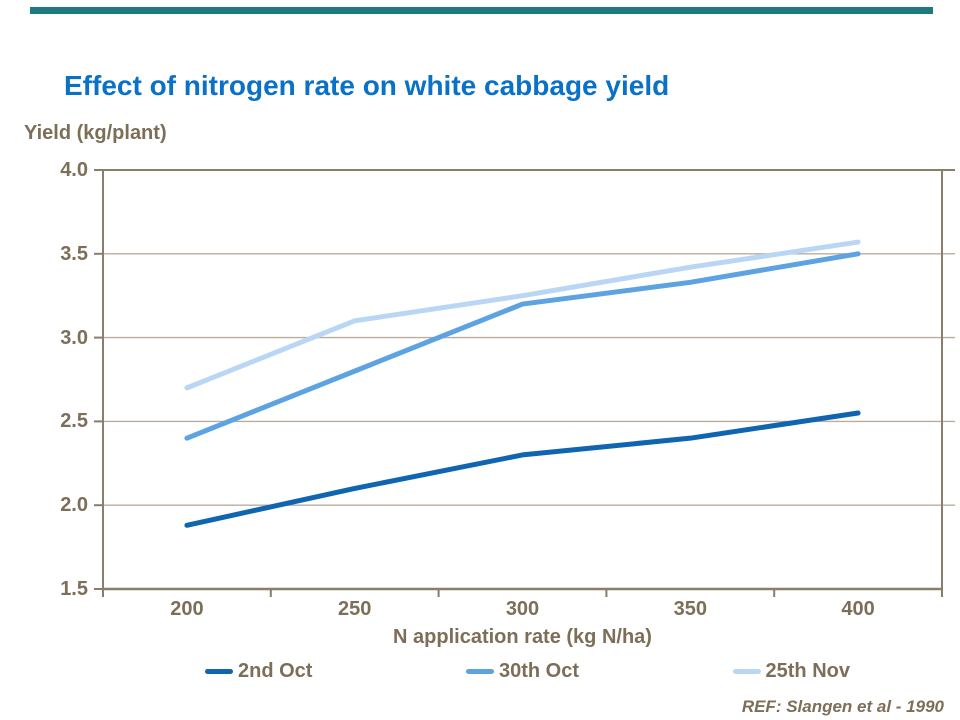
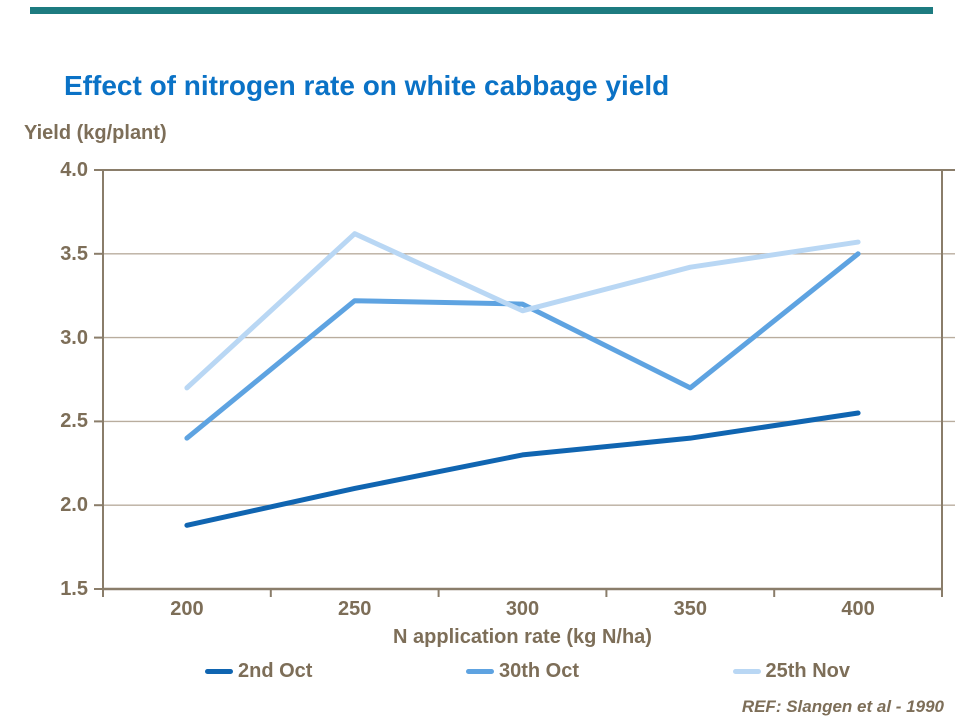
30th Oct/250: 2.80 -> 3.22
25th Nov/250: 3.10 -> 3.62
25th Nov/300: 3.25 -> 3.16
30th Oct/350: 3.33 -> 2.70
